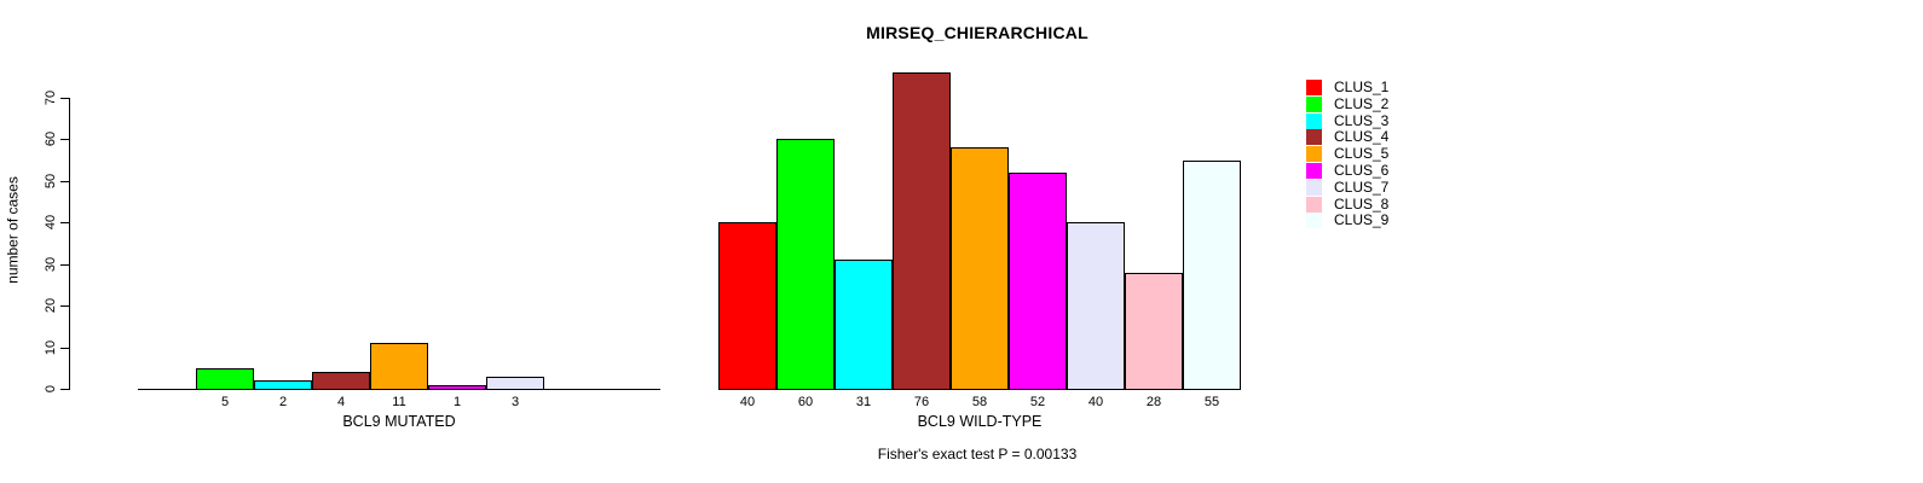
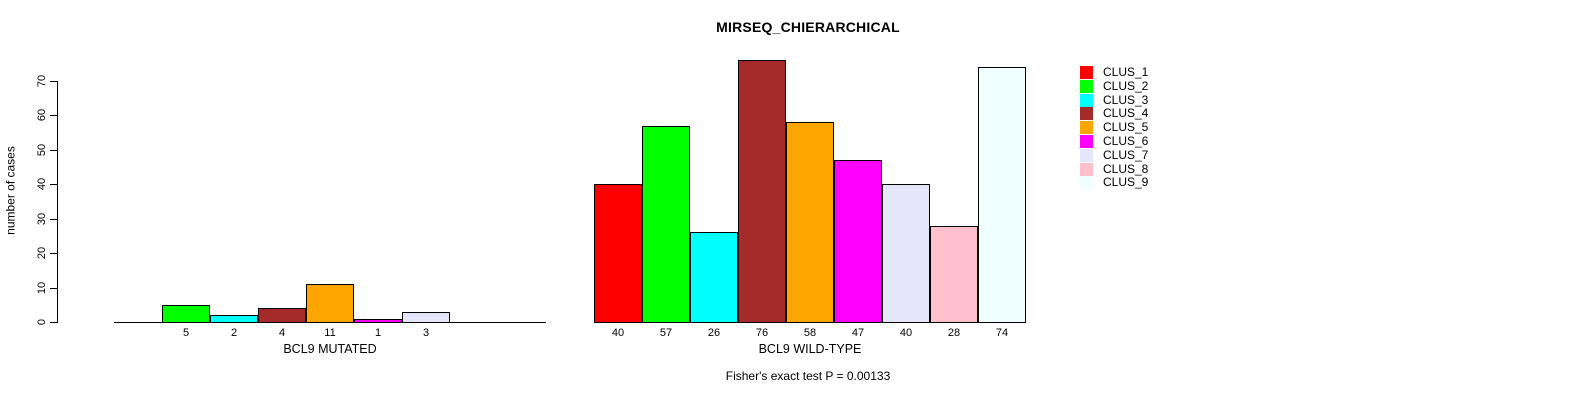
CLUS_2/BCL9 WILD-TYPE: 60 -> 57
CLUS_3/BCL9 WILD-TYPE: 31 -> 26
CLUS_6/BCL9 WILD-TYPE: 52 -> 47
CLUS_9/BCL9 WILD-TYPE: 55 -> 74
